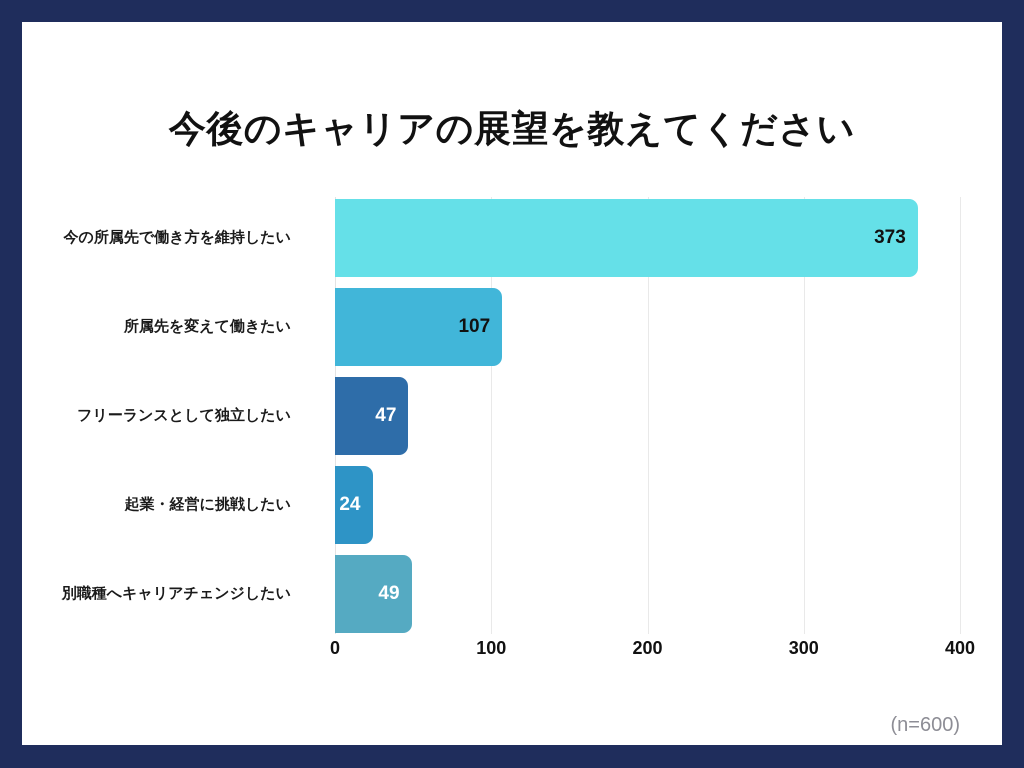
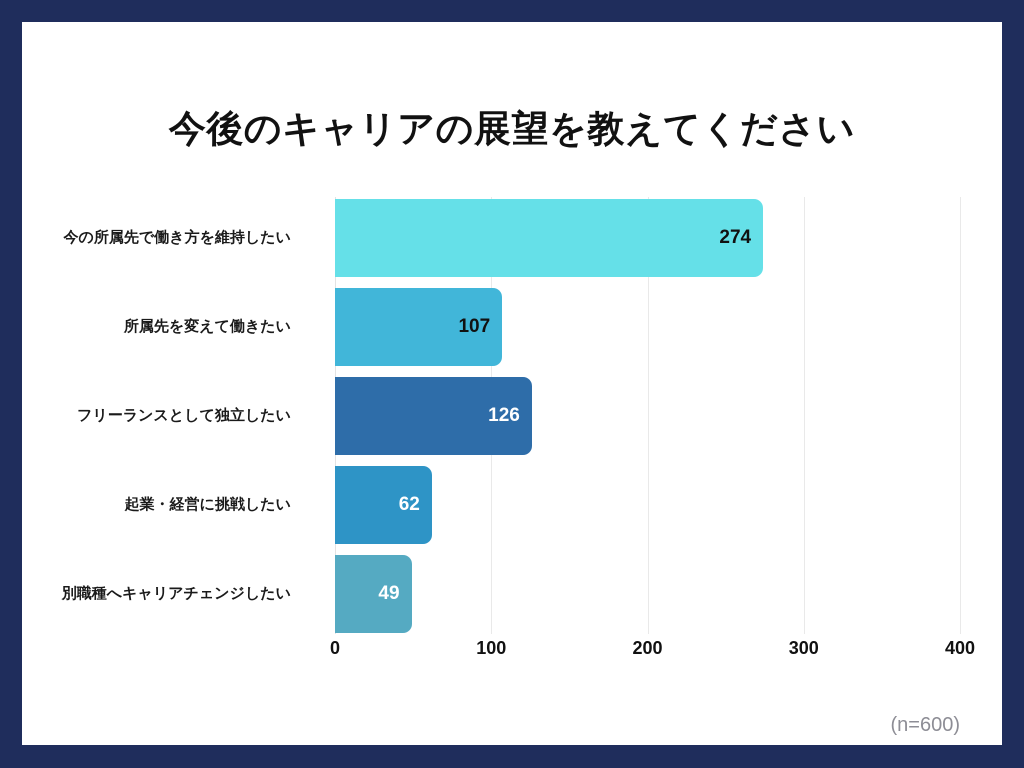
今の所属先で働き方を維持したい: 373 -> 274
フリーランスとして独立したい: 47 -> 126
起業・経営に挑戦したい: 24 -> 62
